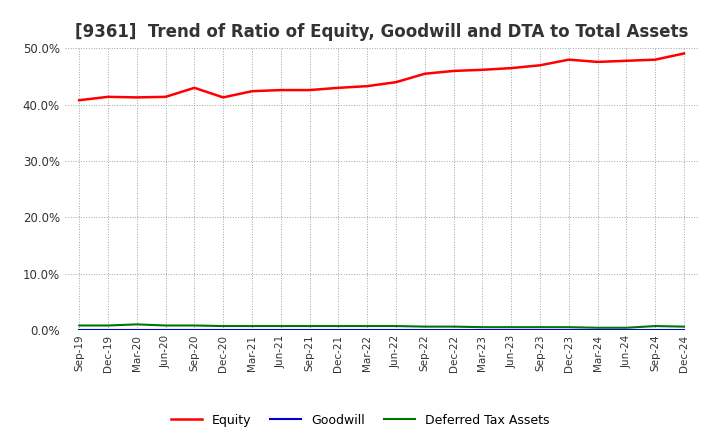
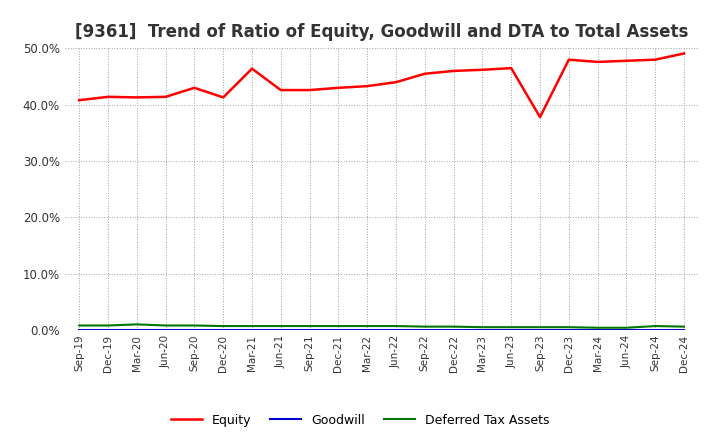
Equity/Mar-21: 42.4% -> 46.4%
Equity/Sep-23: 47.0% -> 37.8%
